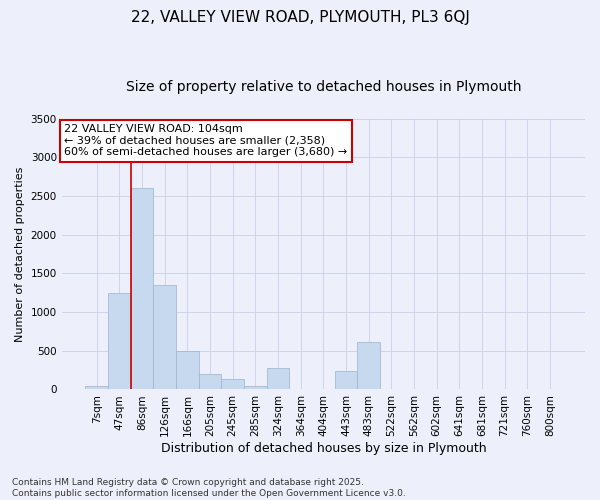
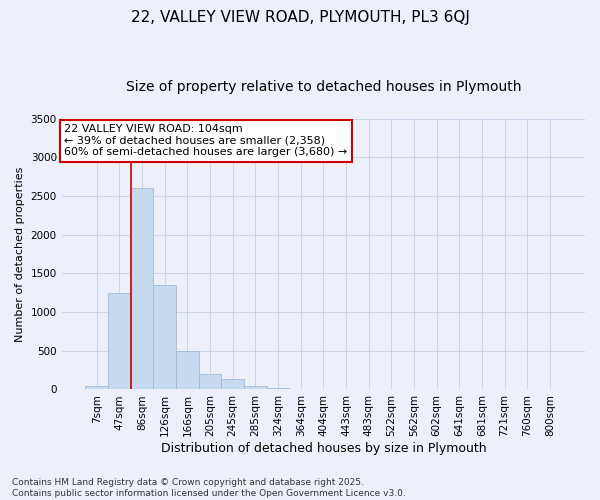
324sqm: 280 -> 20
443sqm: 240 -> 0
483sqm: 620 -> 0
